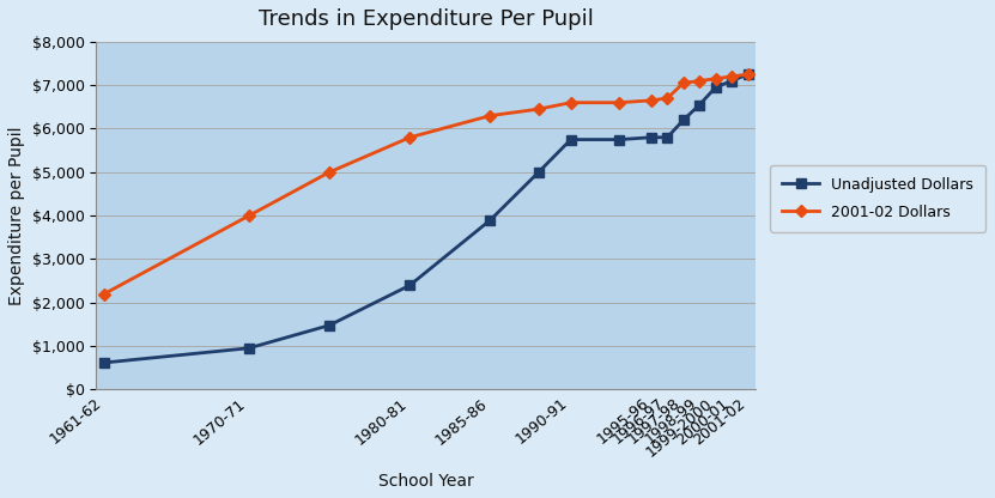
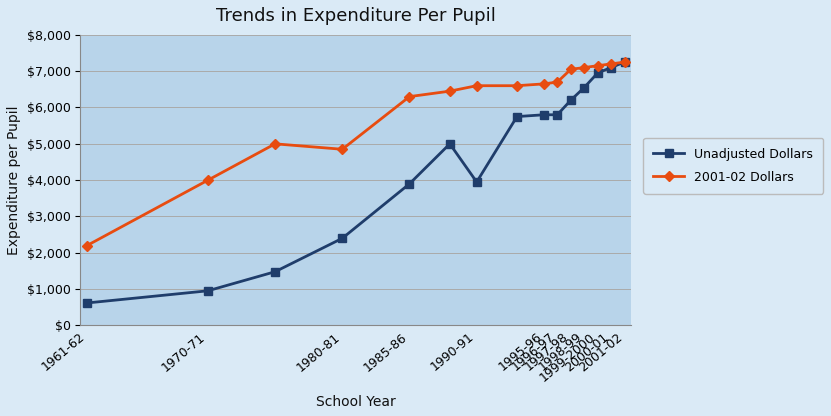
2001-02 Dollars/1980-81: $5,800 -> $4,850
Unadjusted Dollars/1990-91: $5,750 -> $3,950
